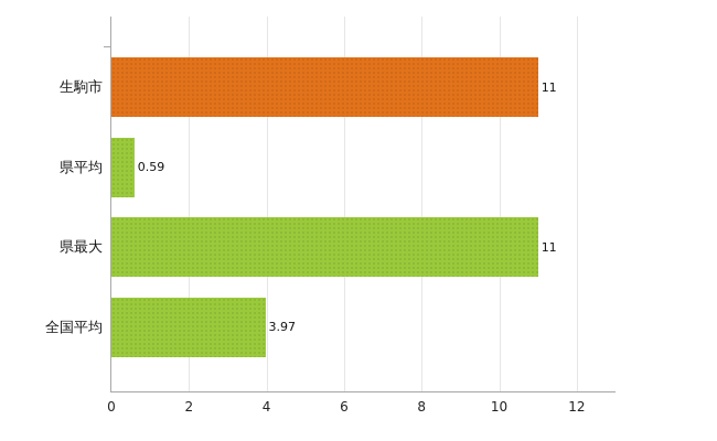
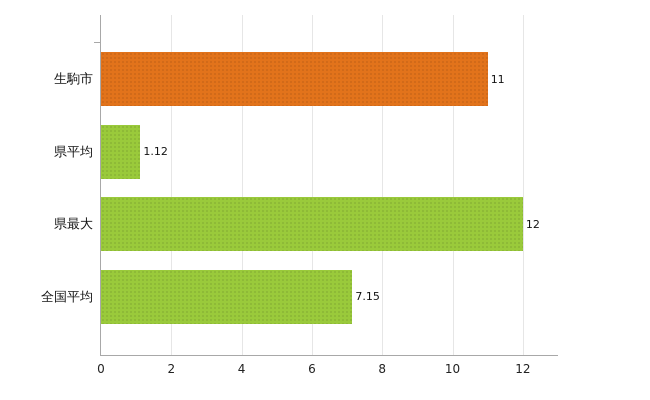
県平均: 0.59 -> 1.12
県最大: 11 -> 12
全国平均: 3.97 -> 7.15
